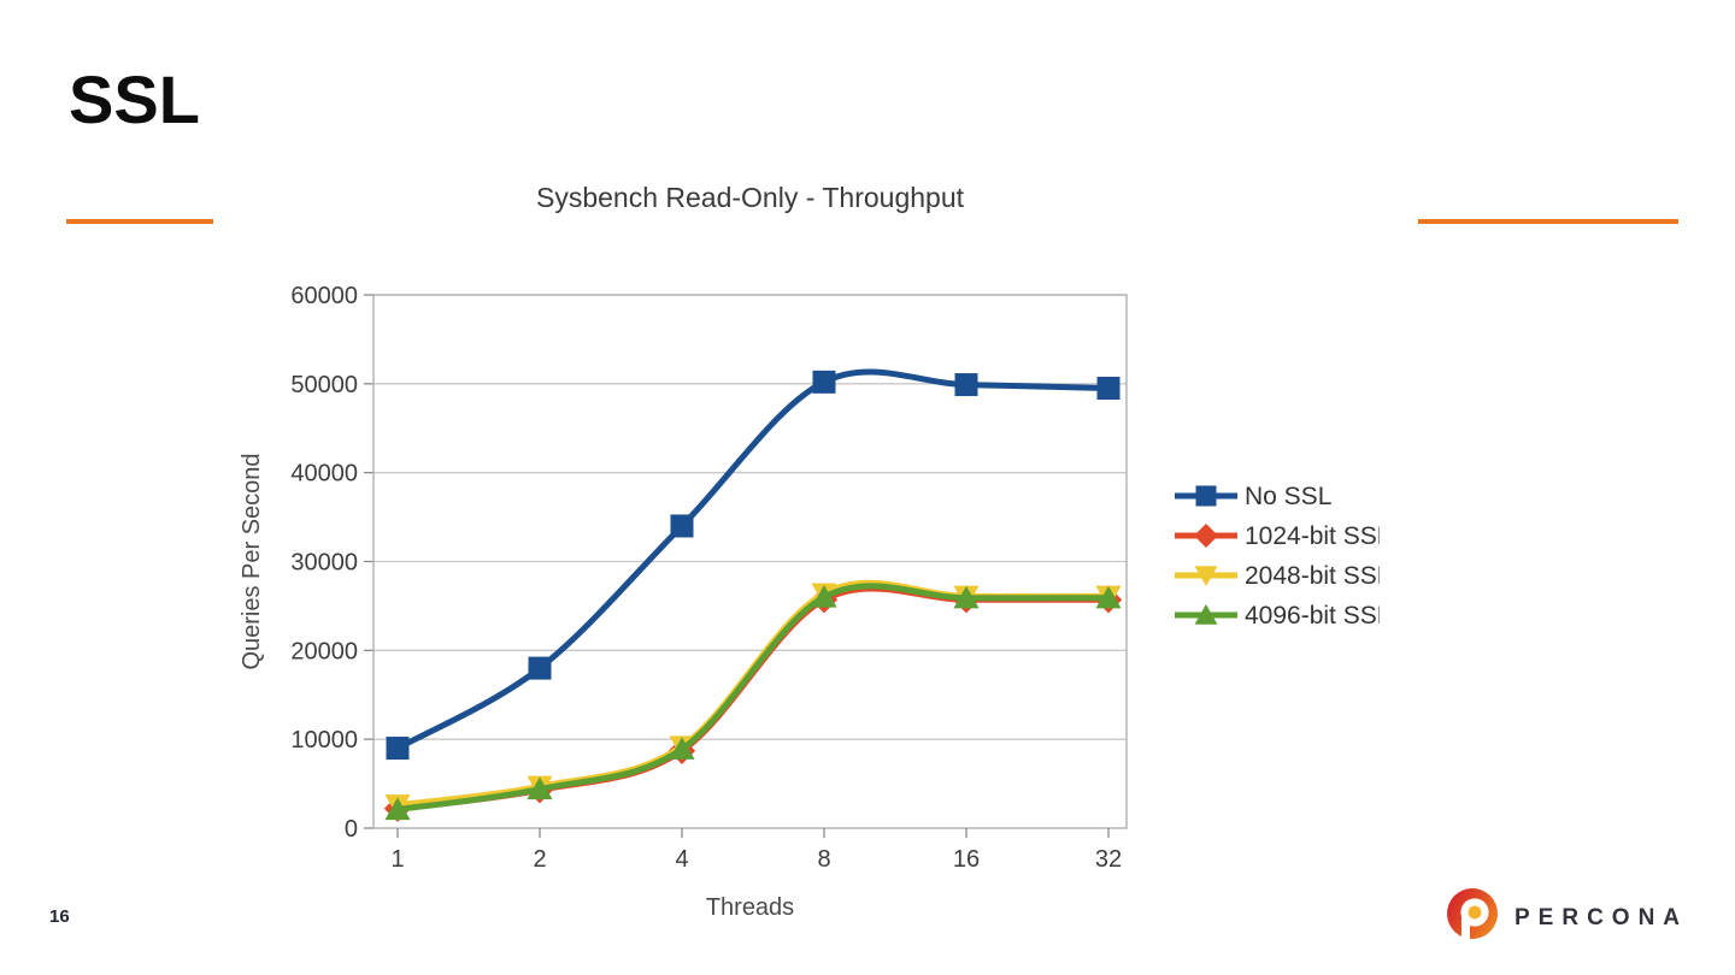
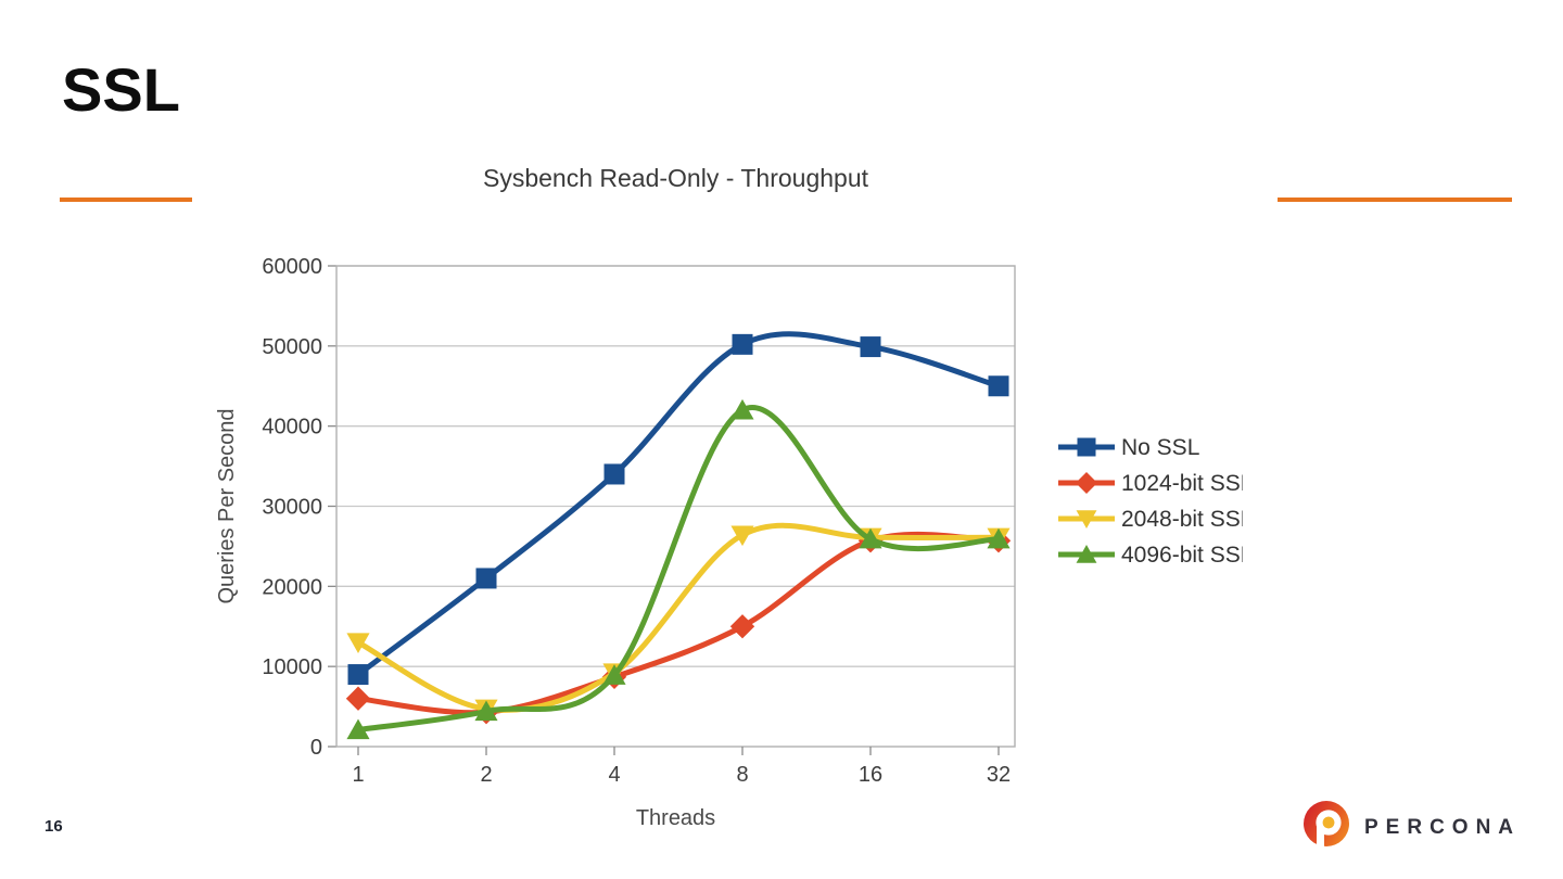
1024-bit SSL/1: 2000 -> 6000
2048-bit SSL/1: 3000 -> 13000
No SSL/2: 18000 -> 21000
1024-bit SSL/8: 26000 -> 15000
4096-bit SSL/8: 26000 -> 42000
No SSL/32: 50000 -> 45000
